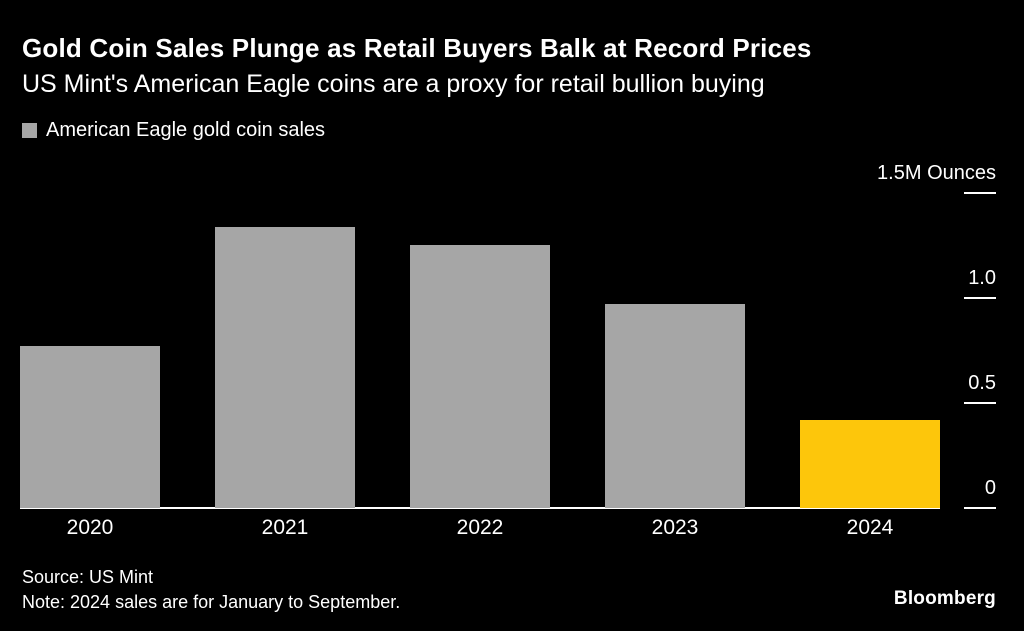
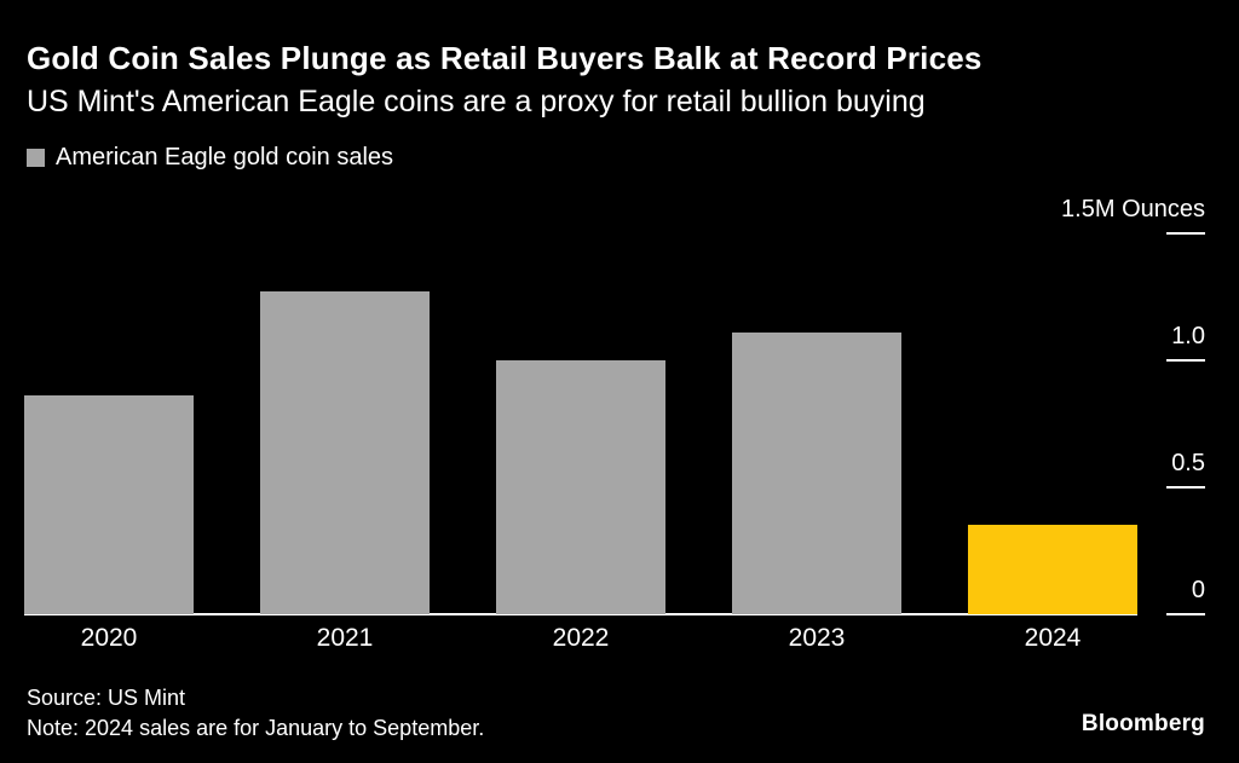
2020: 0.77 -> 0.86
2021: 1.34 -> 1.27
2022: 1.25 -> 1.00
2023: 0.97 -> 1.11
2024: 0.42 -> 0.35
